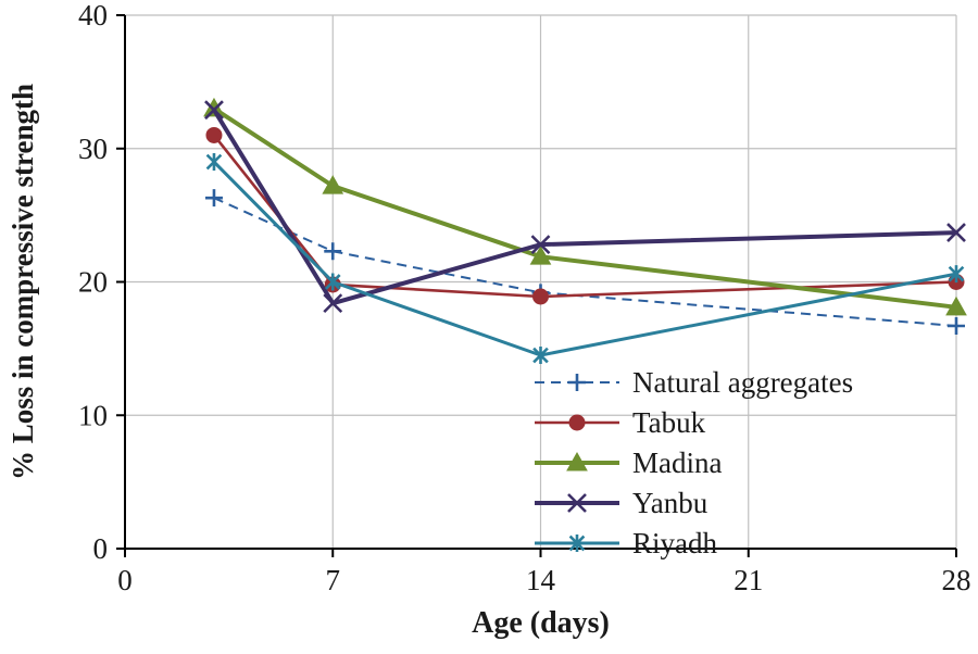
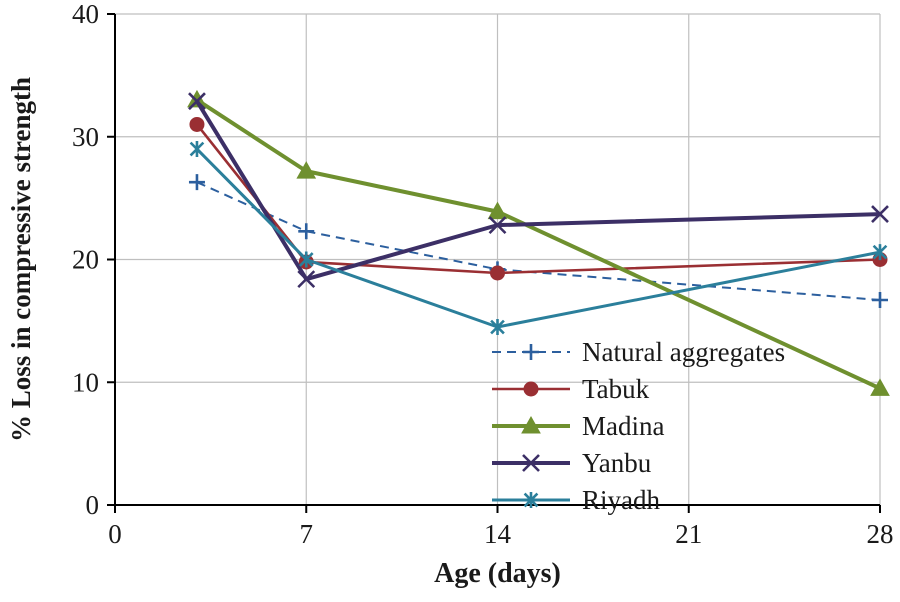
Madina/14: 21.9 -> 23.9
Madina/28: 18.1 -> 9.5
